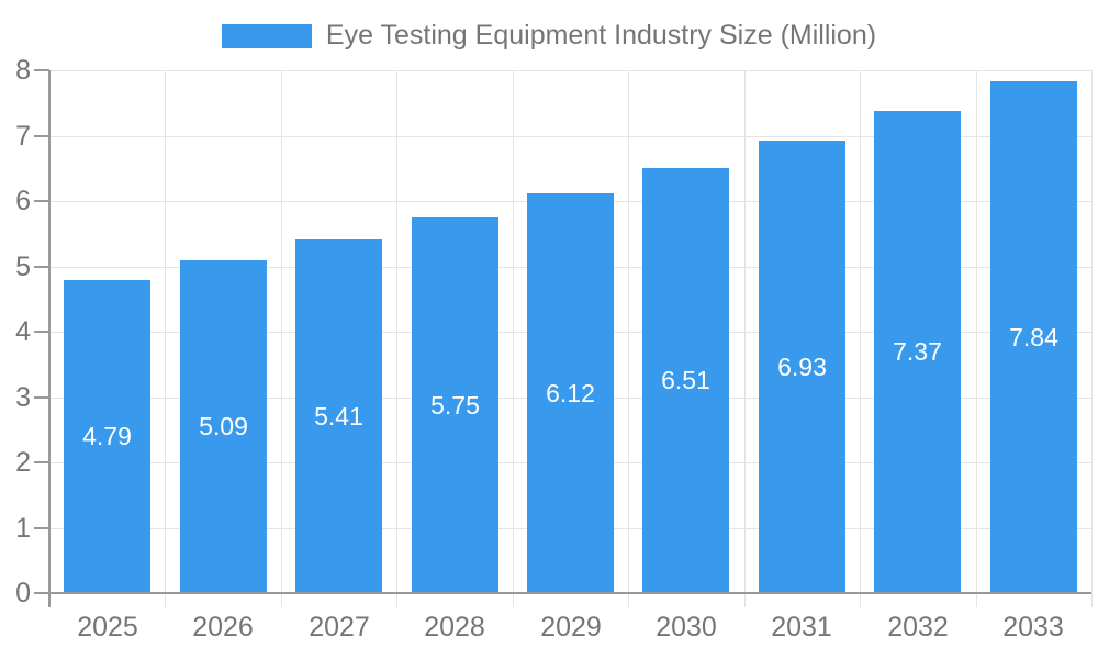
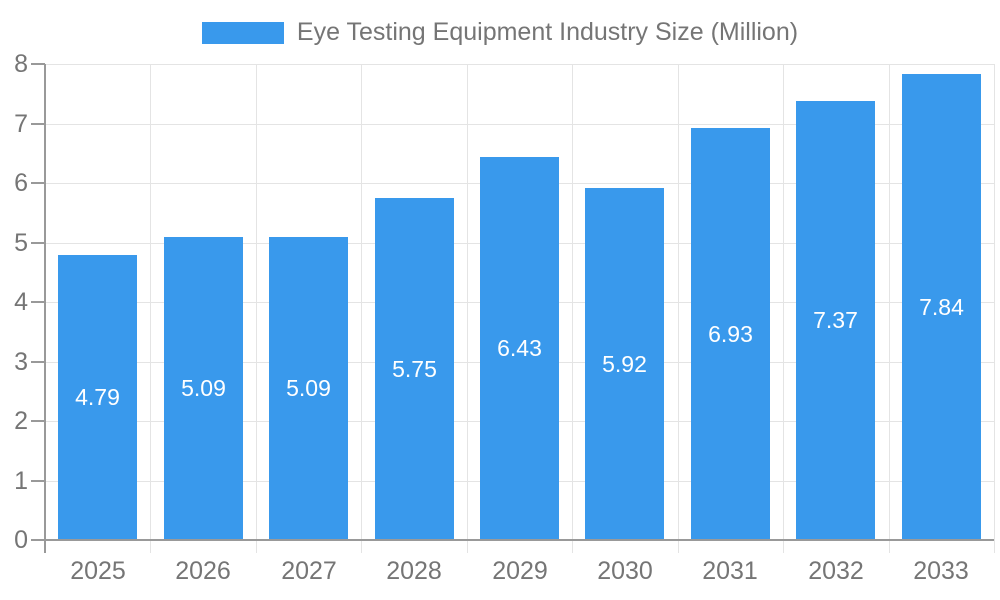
2027: 5.41 -> 5.09
2029: 6.12 -> 6.43
2030: 6.51 -> 5.92
